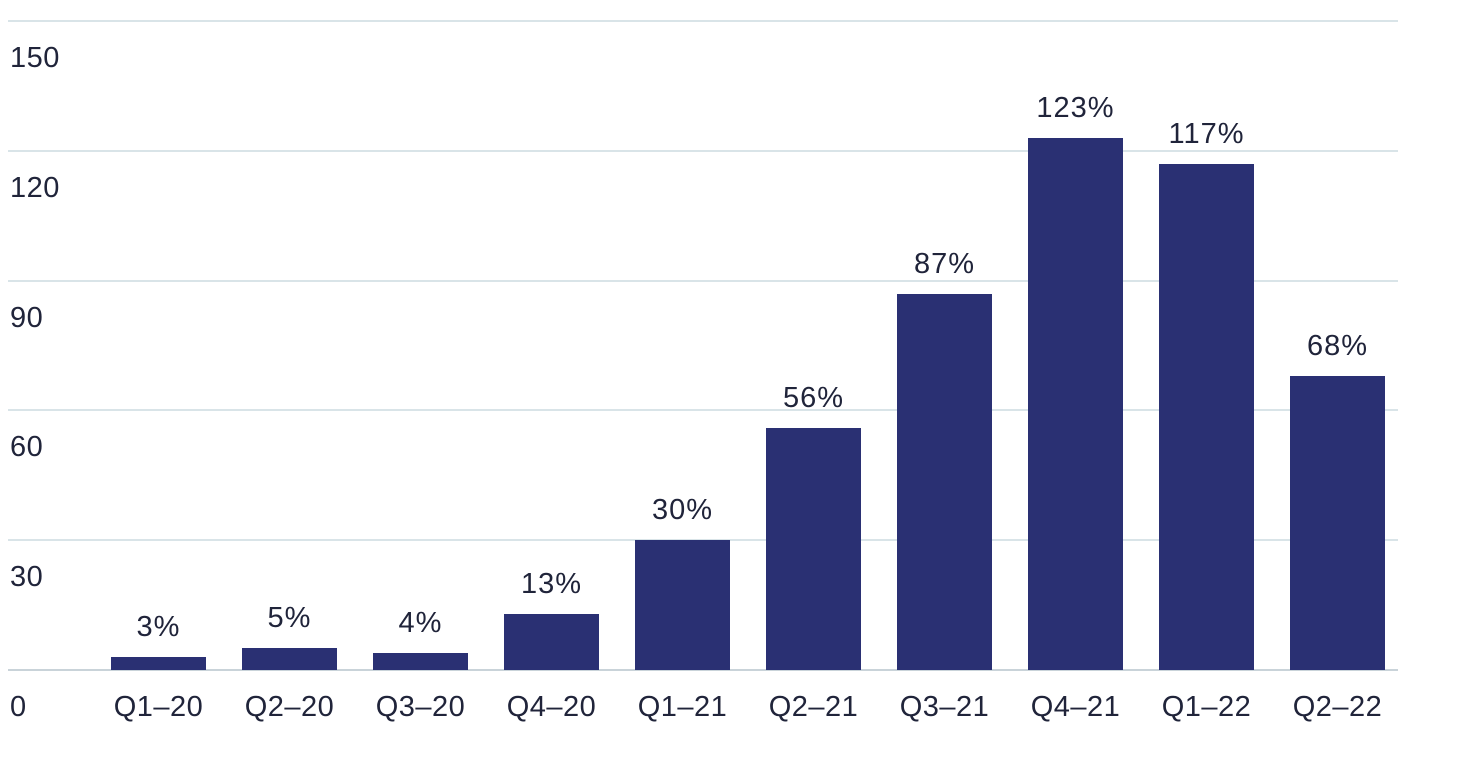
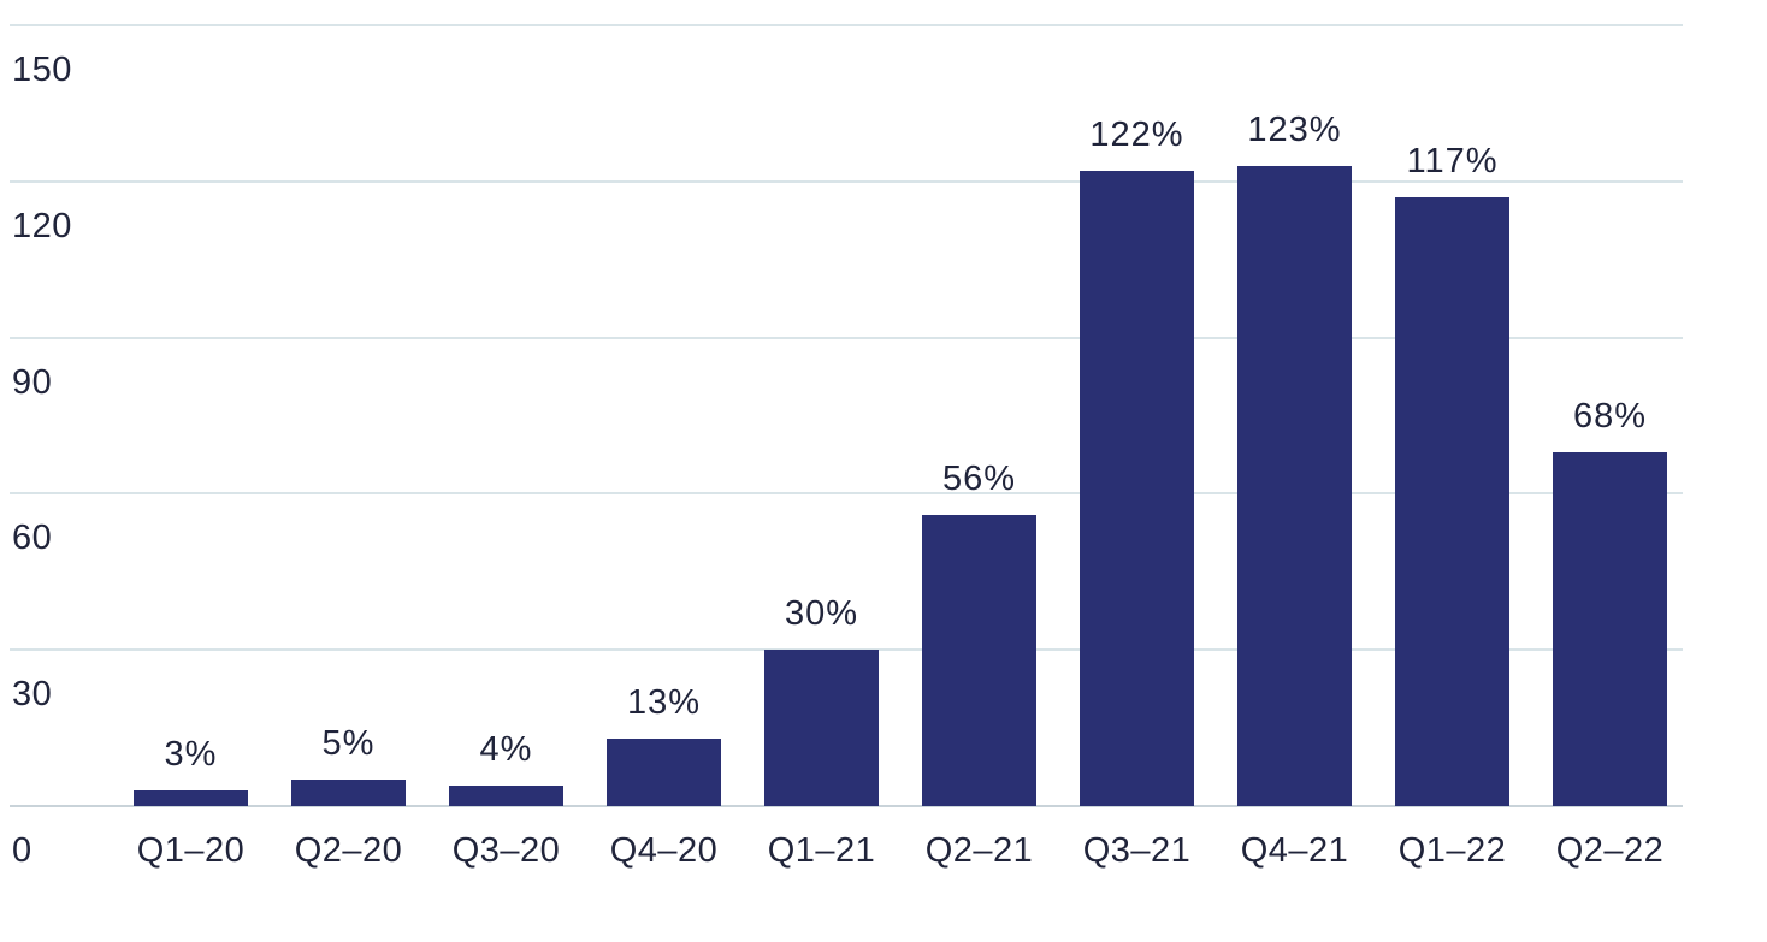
Q3–21: 87% -> 122%
